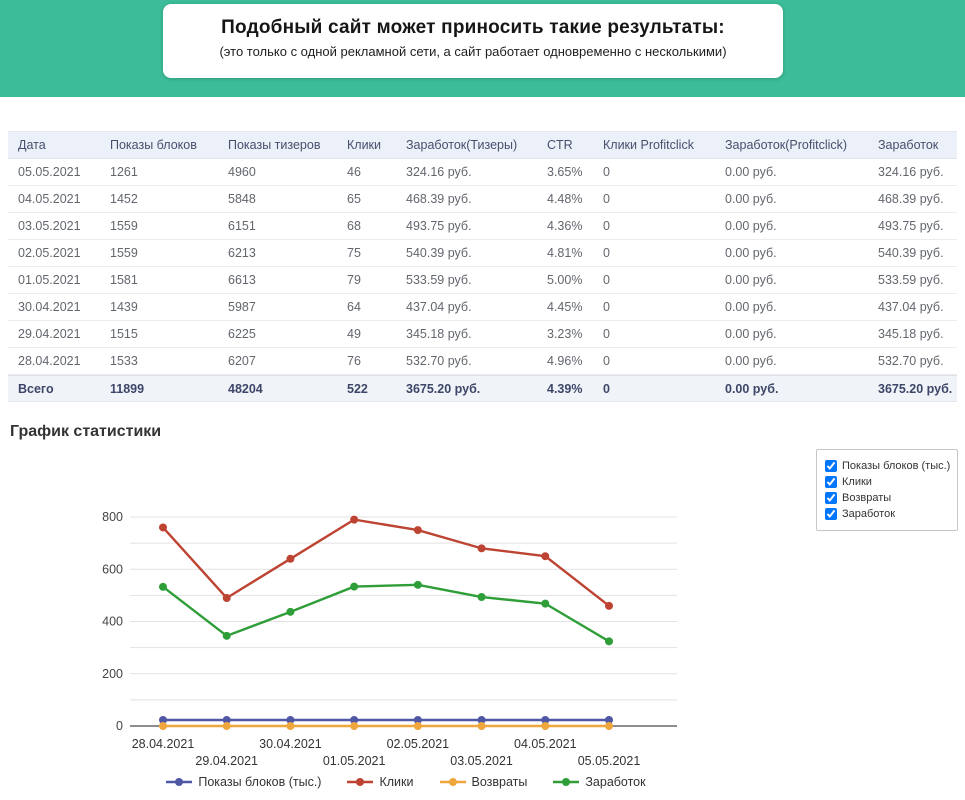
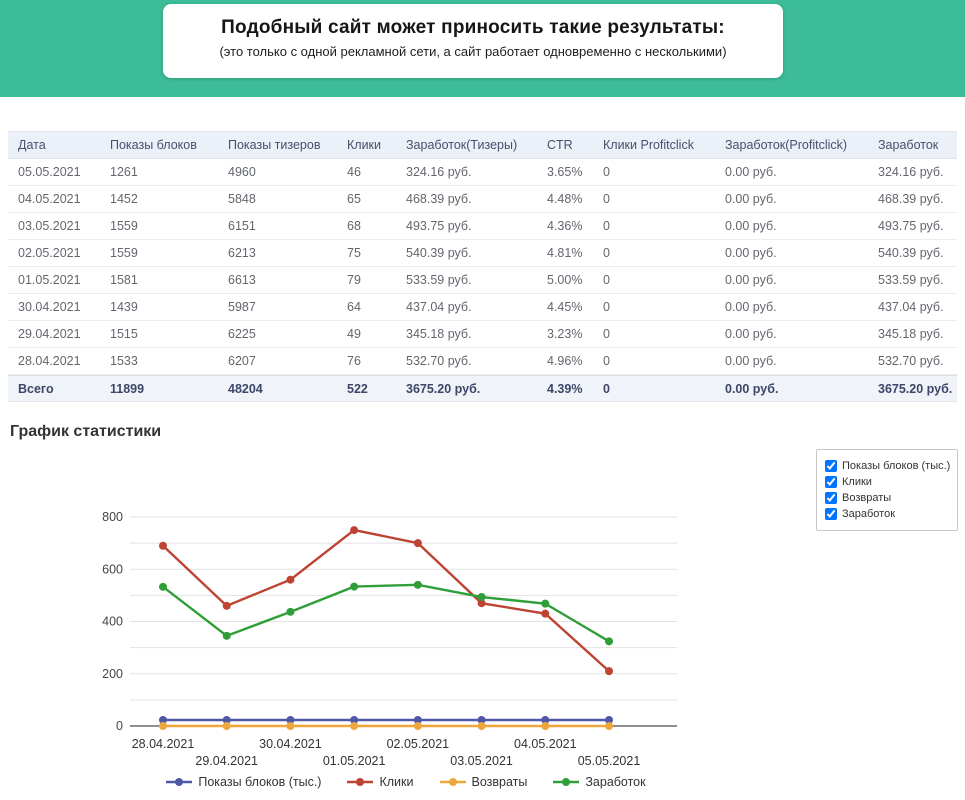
Клики/28.04.2021: 760 -> 690
Клики/29.04.2021: 490 -> 460
Клики/30.04.2021: 640 -> 560
Клики/01.05.2021: 790 -> 750
Клики/02.05.2021: 750 -> 700
Клики/03.05.2021: 680 -> 470
Клики/04.05.2021: 650 -> 430
Клики/05.05.2021: 460 -> 210
